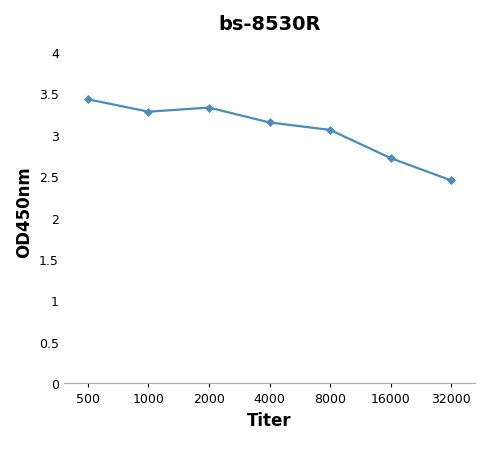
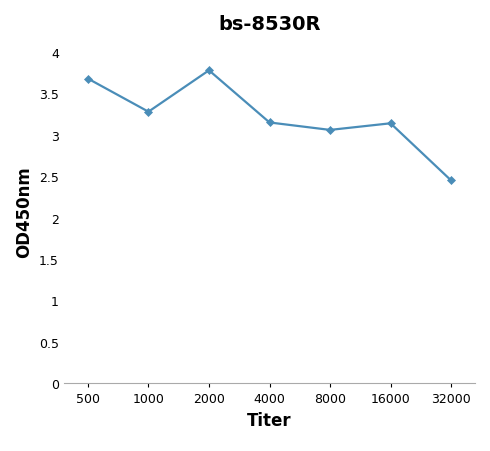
500: 3.43 -> 3.68
2000: 3.33 -> 3.78
16000: 2.72 -> 3.14
